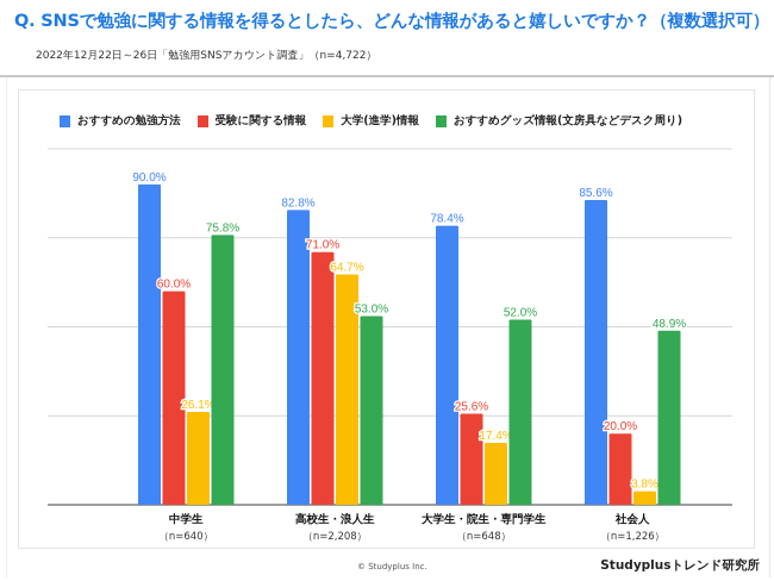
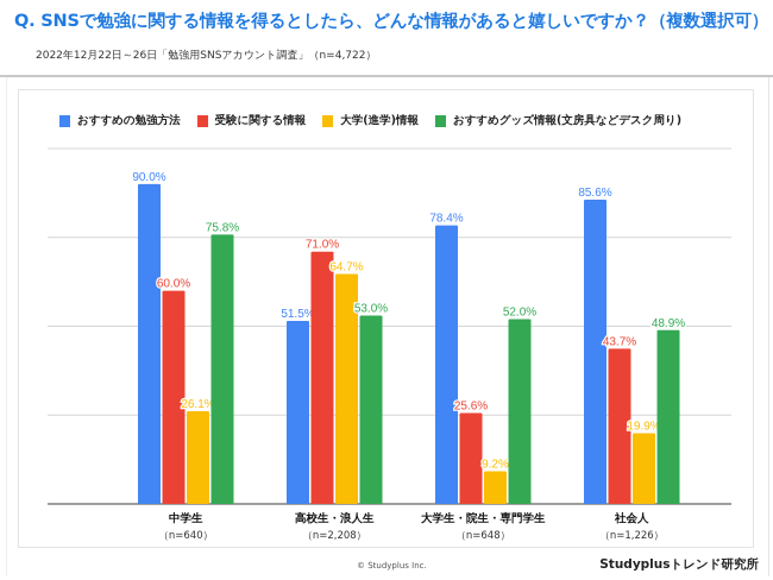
おすすめの勉強方法/高校生・浪人生: 82.8% -> 51.5%
大学(進学)情報/大学生・院生・専門学生: 17.4% -> 9.2%
受験に関する情報/社会人: 20.0% -> 43.7%
大学(進学)情報/社会人: 3.8% -> 19.9%
